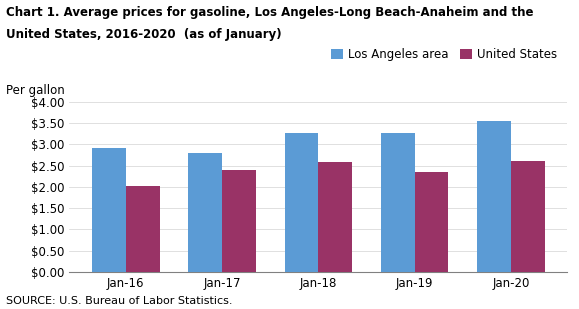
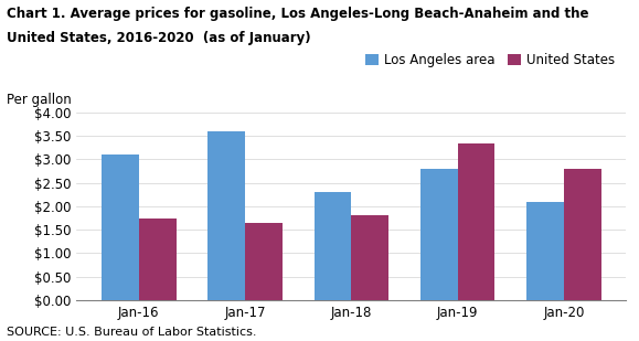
Los Angeles area/Jan-16: $2.91 -> $3.10
United States/Jan-16: $2.03 -> $1.75
Los Angeles area/Jan-17: $2.80 -> $3.60
United States/Jan-17: $2.40 -> $1.65
Los Angeles area/Jan-18: $3.27 -> $2.30
United States/Jan-18: $2.58 -> $1.80
Los Angeles area/Jan-19: $3.27 -> $2.80
United States/Jan-19: $2.35 -> $3.35
Los Angeles area/Jan-20: $3.56 -> $2.10
United States/Jan-20: $2.62 -> $2.80
